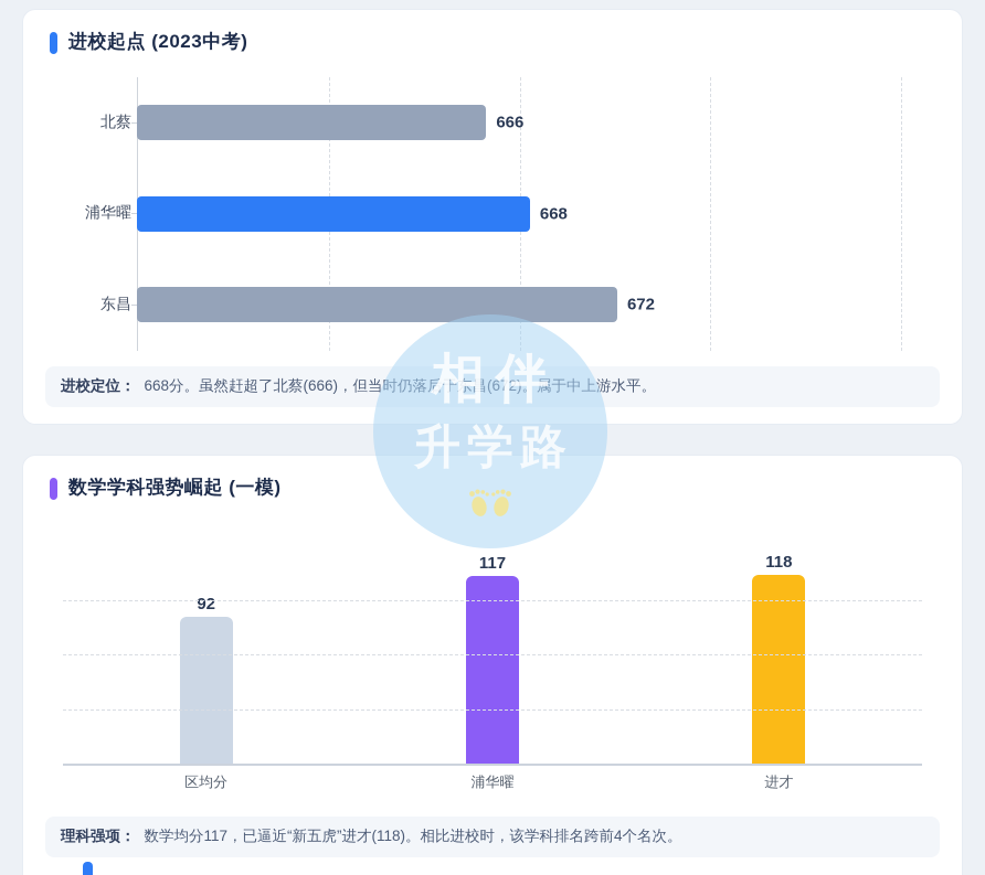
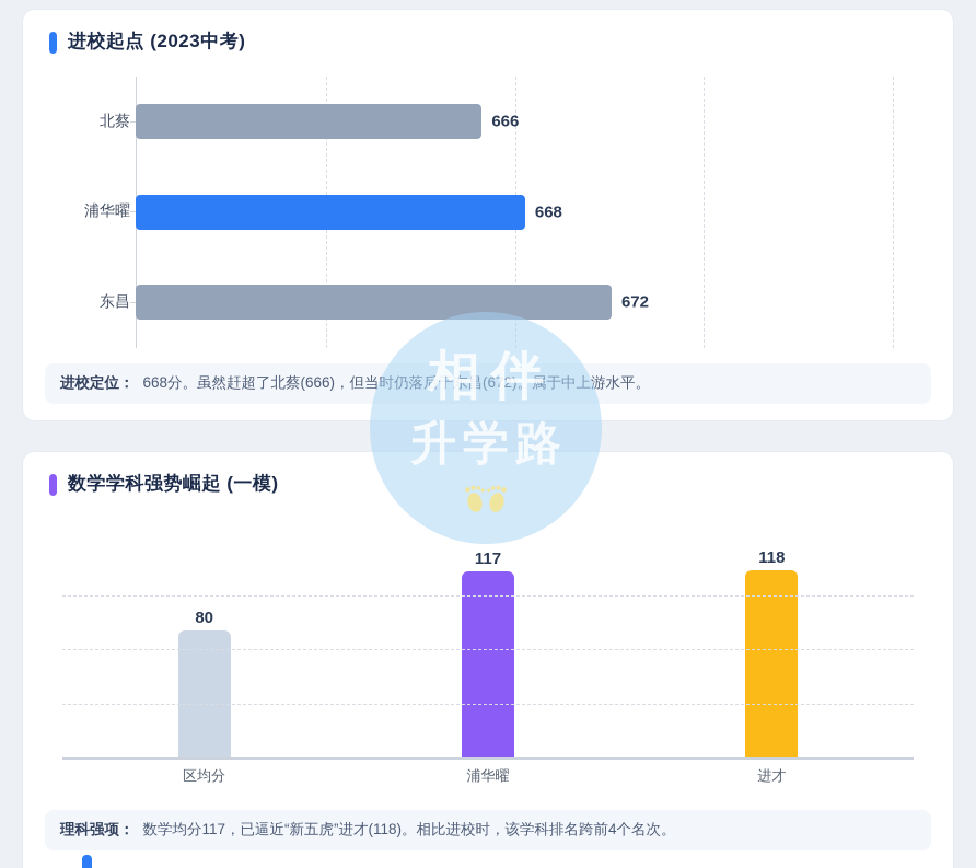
数学学科强势崛起 (一模)/区均分: 92 -> 80
